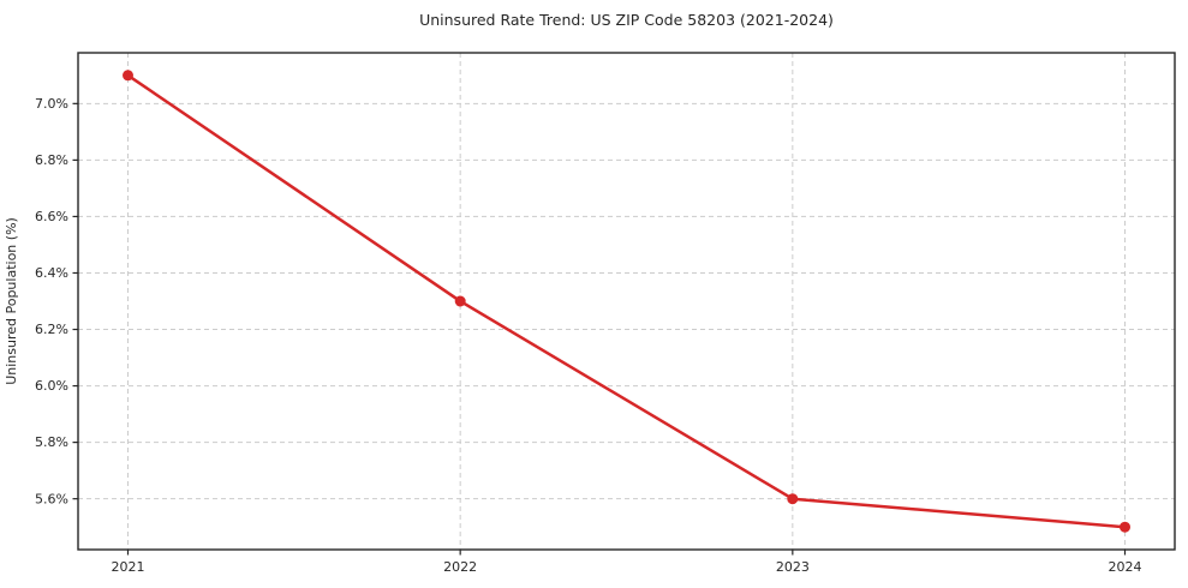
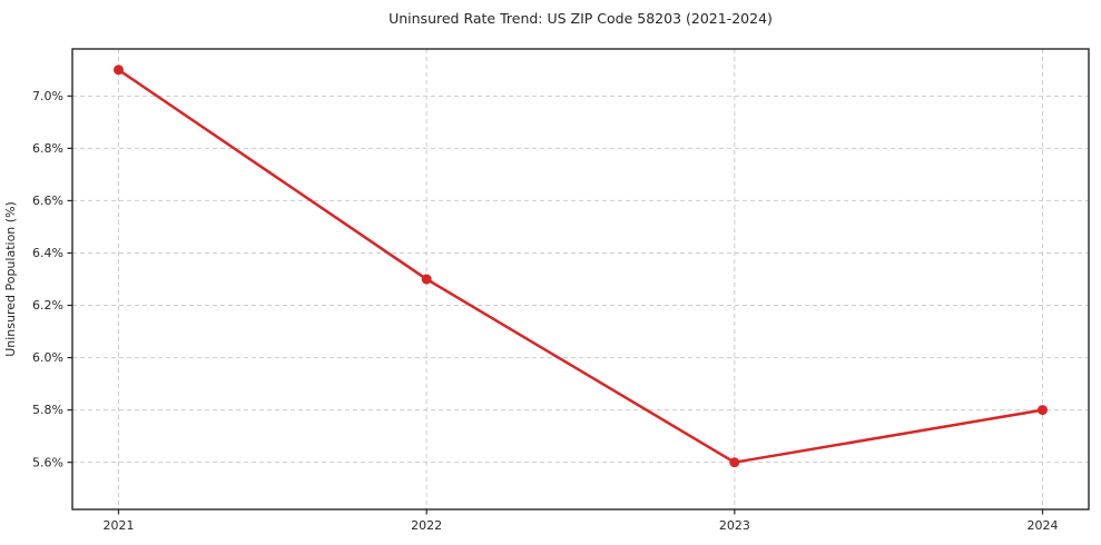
2024: 5.5% -> 5.8%
